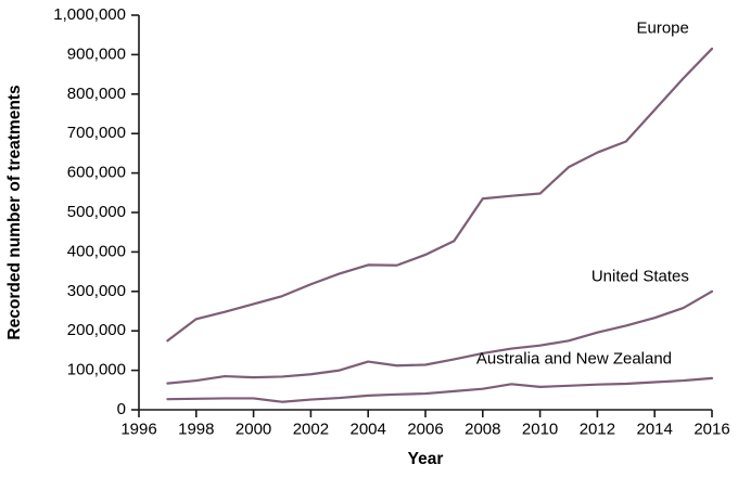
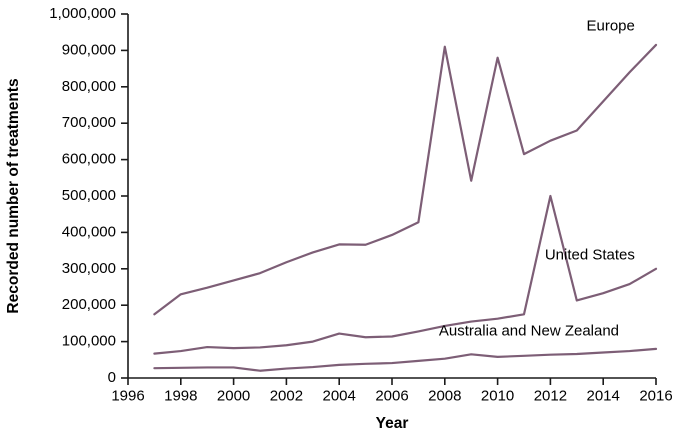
Europe/2008: 540000 -> 910000
Europe/2010: 550000 -> 880000
United States/2012: 200000 -> 500000
